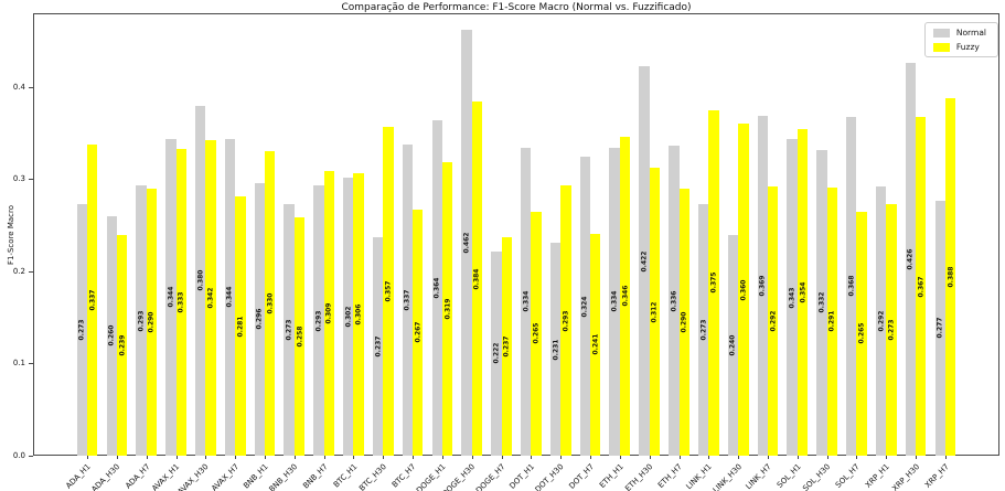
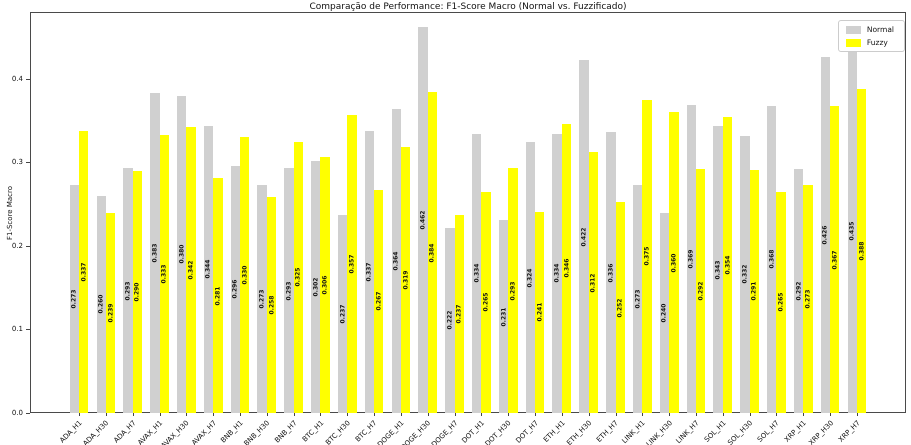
Normal/AVAX_H1: 0.344 -> 0.383
Fuzzy/BNB_H7: 0.309 -> 0.325
Fuzzy/ETH_H7: 0.290 -> 0.252
Normal/XRP_H7: 0.277 -> 0.435
